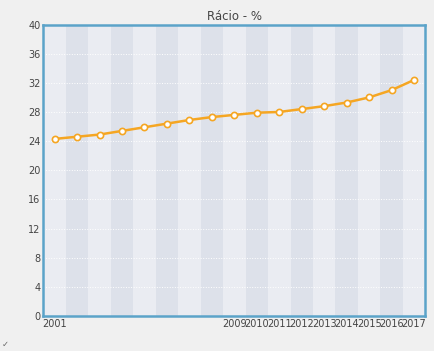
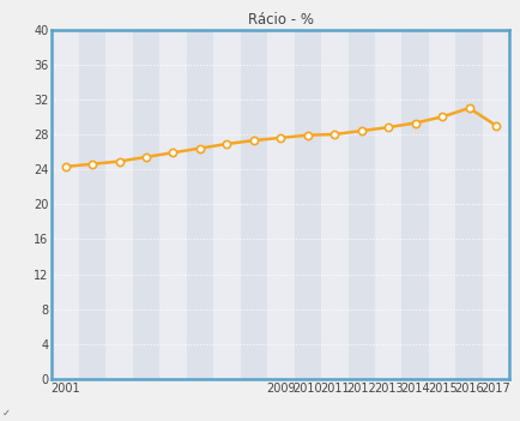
2017: 32.4 -> 29.0
